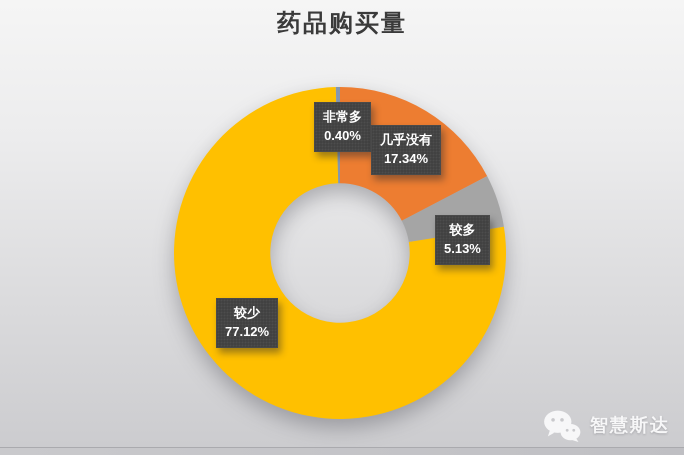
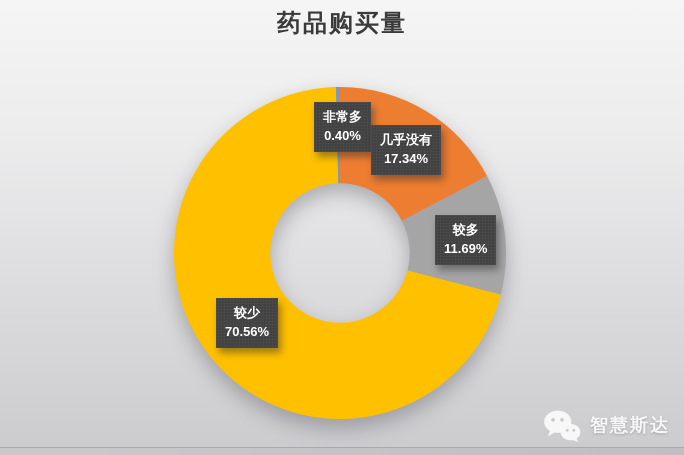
较多: 5.13% -> 11.69%
较少: 77.12% -> 70.56%
